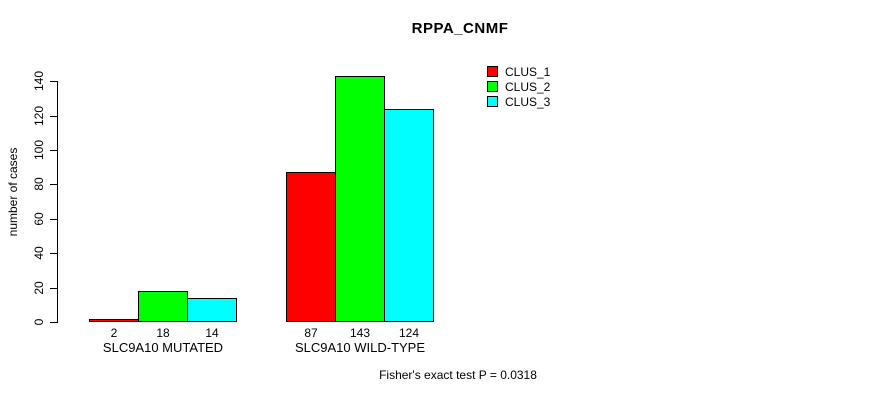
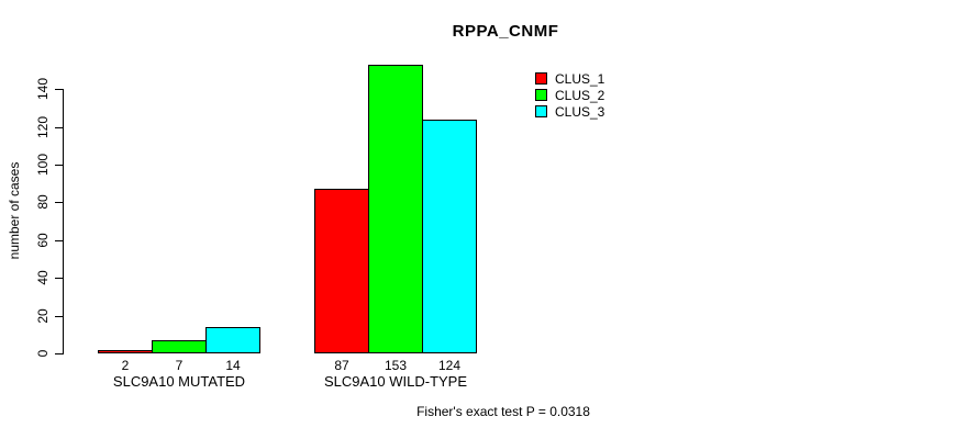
CLUS_2/SLC9A10 MUTATED: 18 -> 7
CLUS_2/SLC9A10 WILD-TYPE: 143 -> 153
